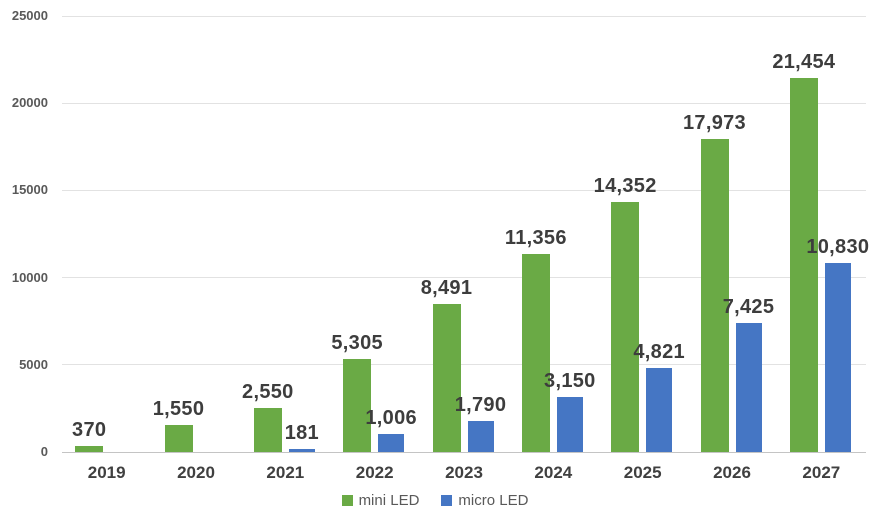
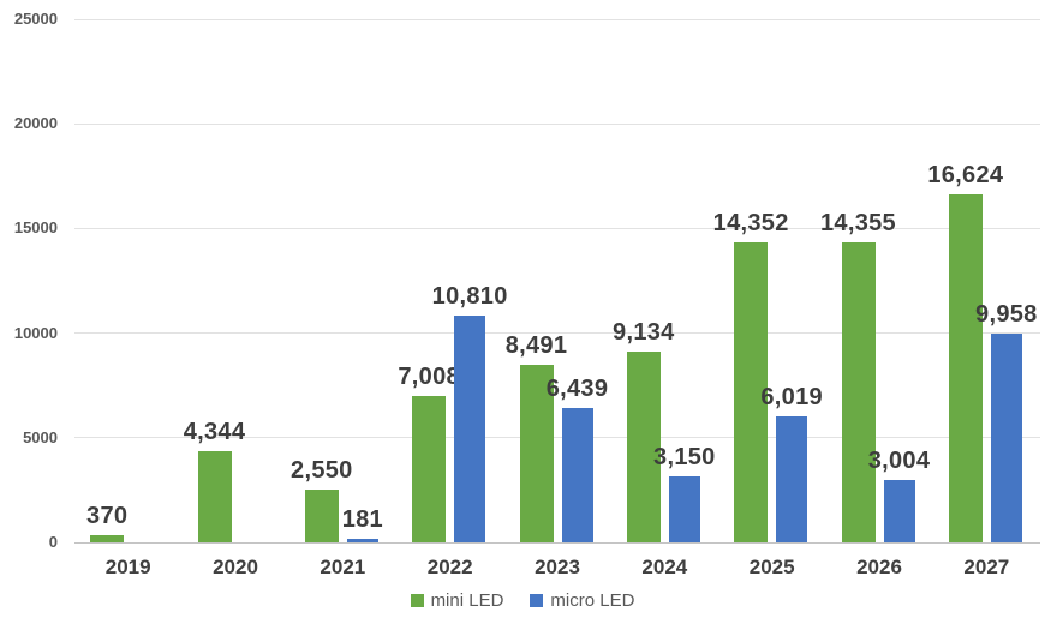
mini LED/2020: 1,550 -> 4,344
mini LED/2022: 5,305 -> 7,008
micro LED/2022: 1,006 -> 10,810
micro LED/2023: 1,790 -> 6,439
mini LED/2024: 11,356 -> 9,134
micro LED/2025: 4,821 -> 6,019
mini LED/2026: 17,973 -> 14,355
micro LED/2026: 7,425 -> 3,004
mini LED/2027: 21,454 -> 16,624
micro LED/2027: 10,830 -> 9,958
